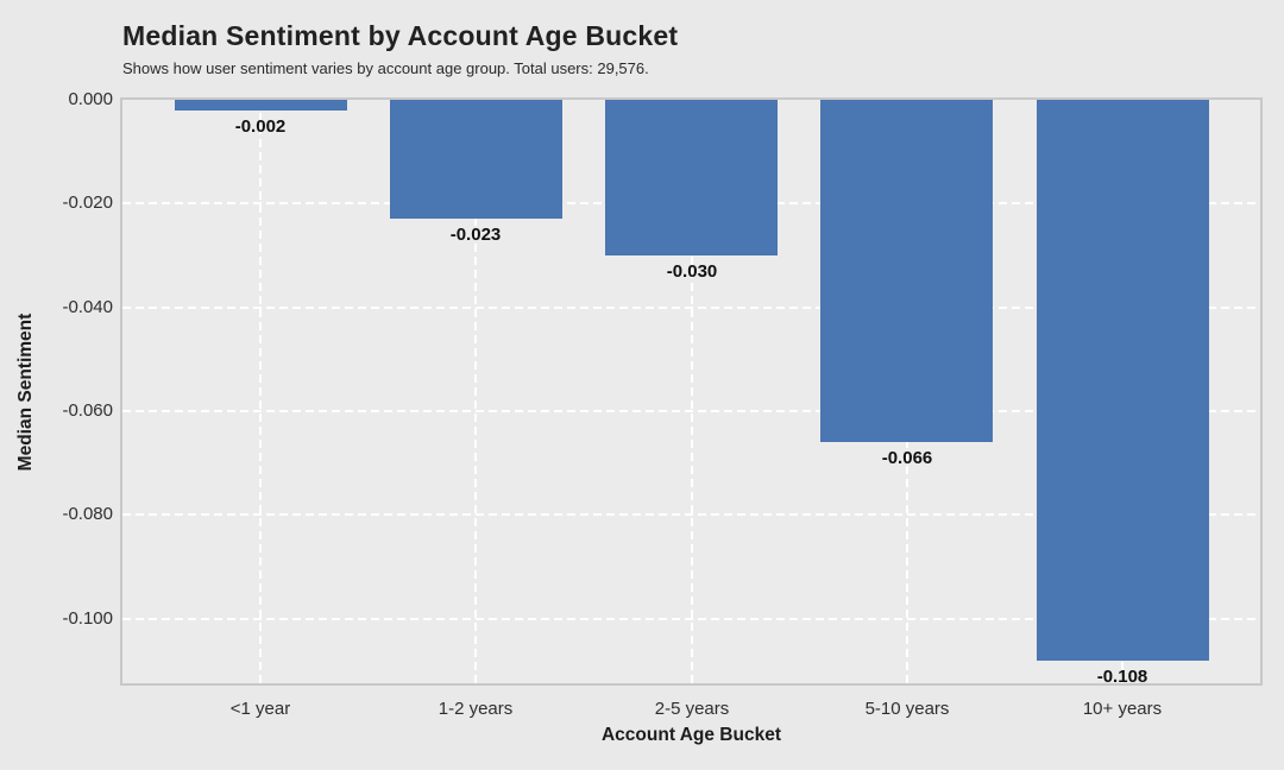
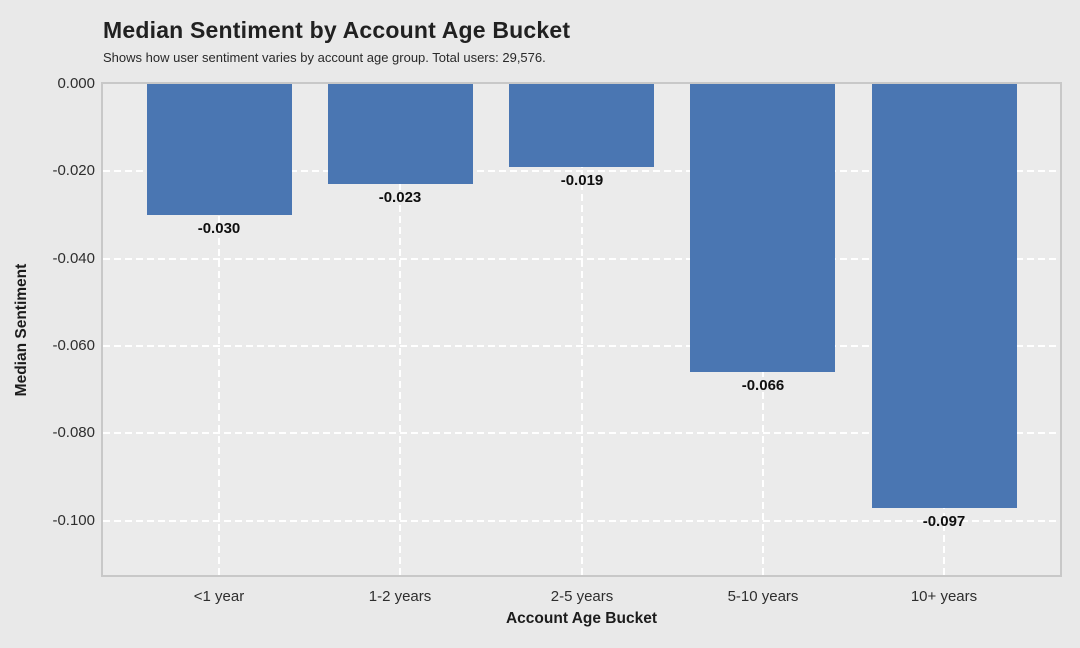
<1 year: -0.002 -> -0.030
2-5 years: -0.030 -> -0.019
10+ years: -0.108 -> -0.097
